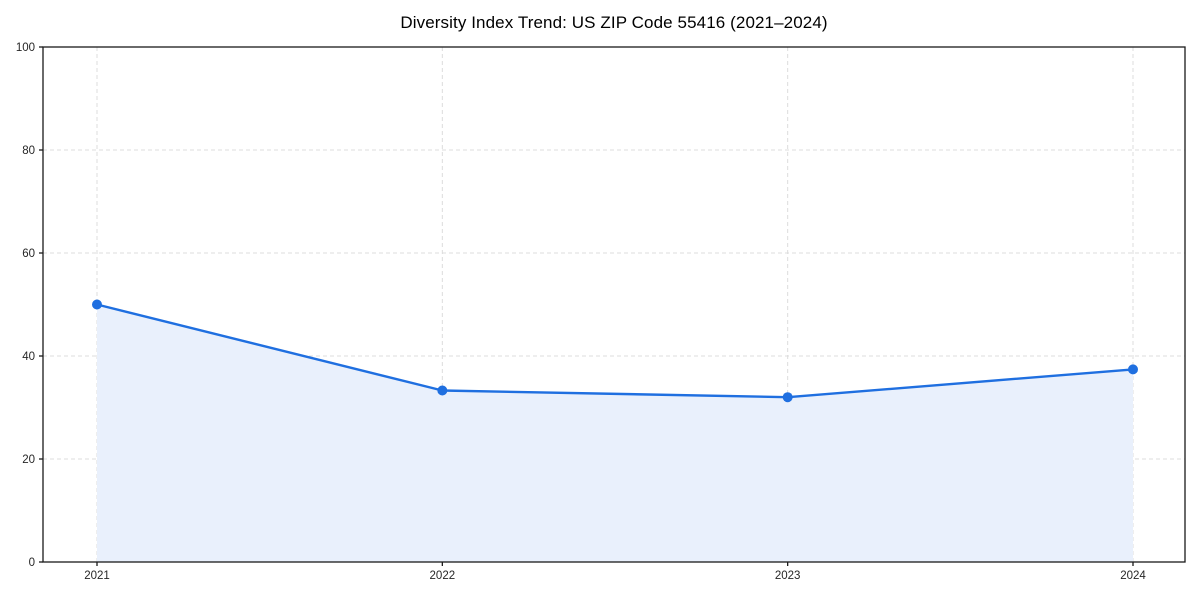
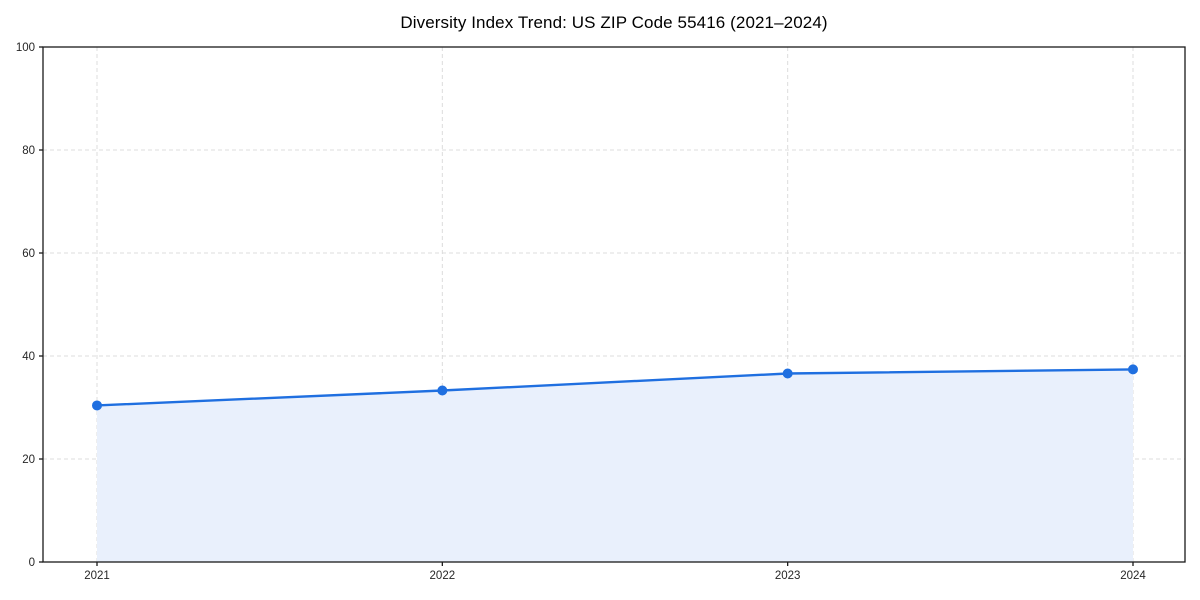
2021: 50 -> 30
2023: 32 -> 37
